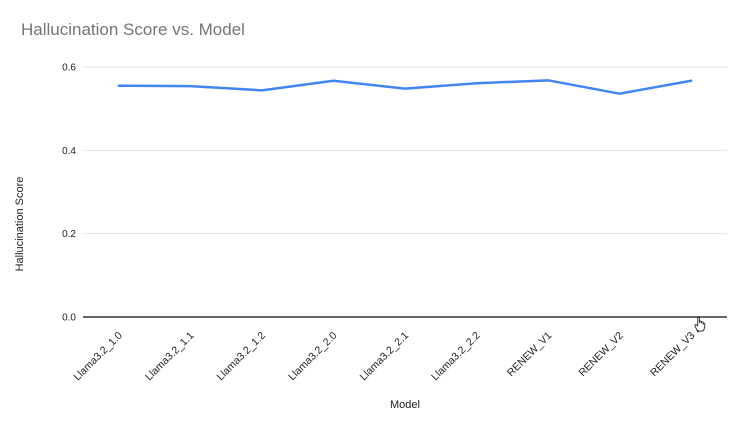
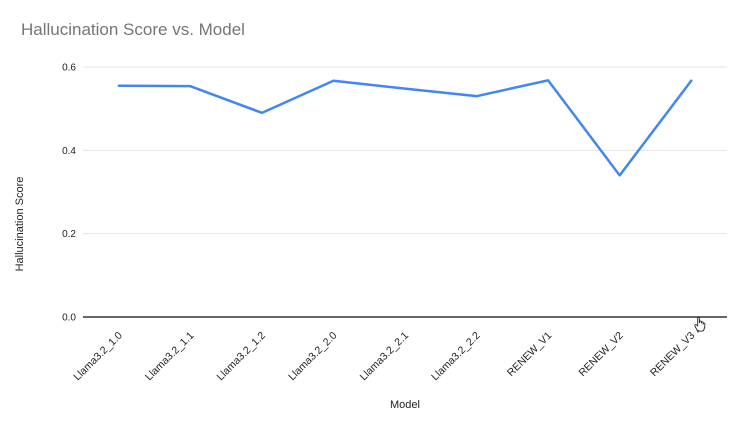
Llama3.2_1.2: 0.54 -> 0.49
Llama3.2_2.2: 0.56 -> 0.53
RENEW_V2: 0.54 -> 0.34
